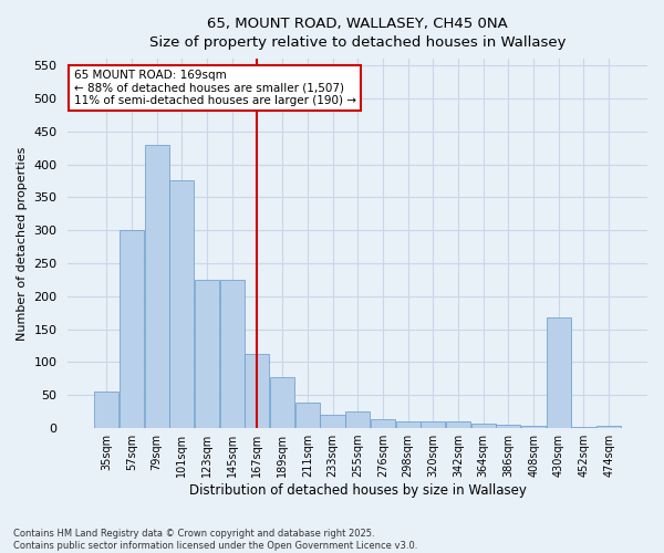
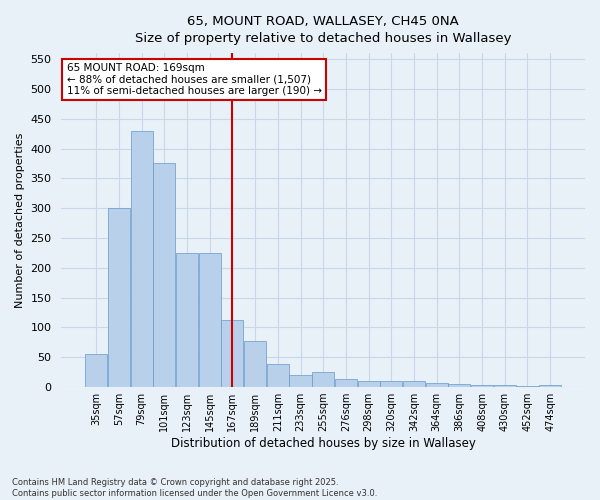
430sqm: 168 -> 3
